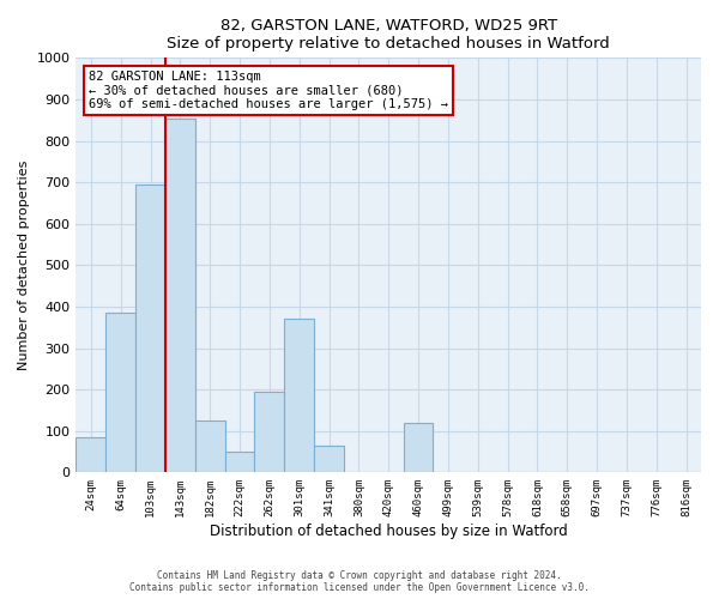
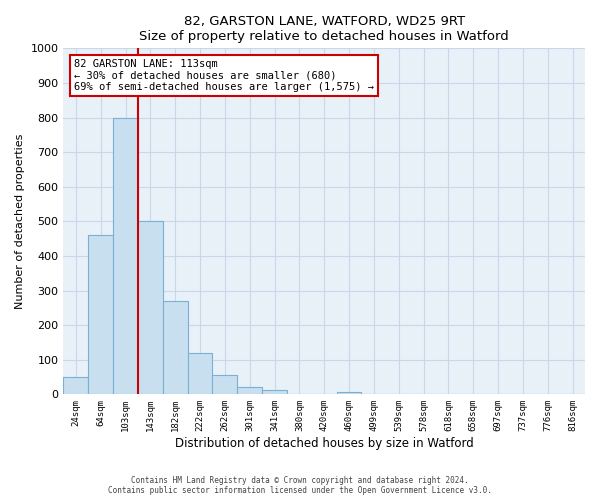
24sqm: 85 -> 50
64sqm: 385 -> 460
103sqm: 695 -> 800
143sqm: 855 -> 500
182sqm: 125 -> 270
222sqm: 50 -> 120
262sqm: 195 -> 55
301sqm: 370 -> 20
341sqm: 65 -> 12
460sqm: 120 -> 7
